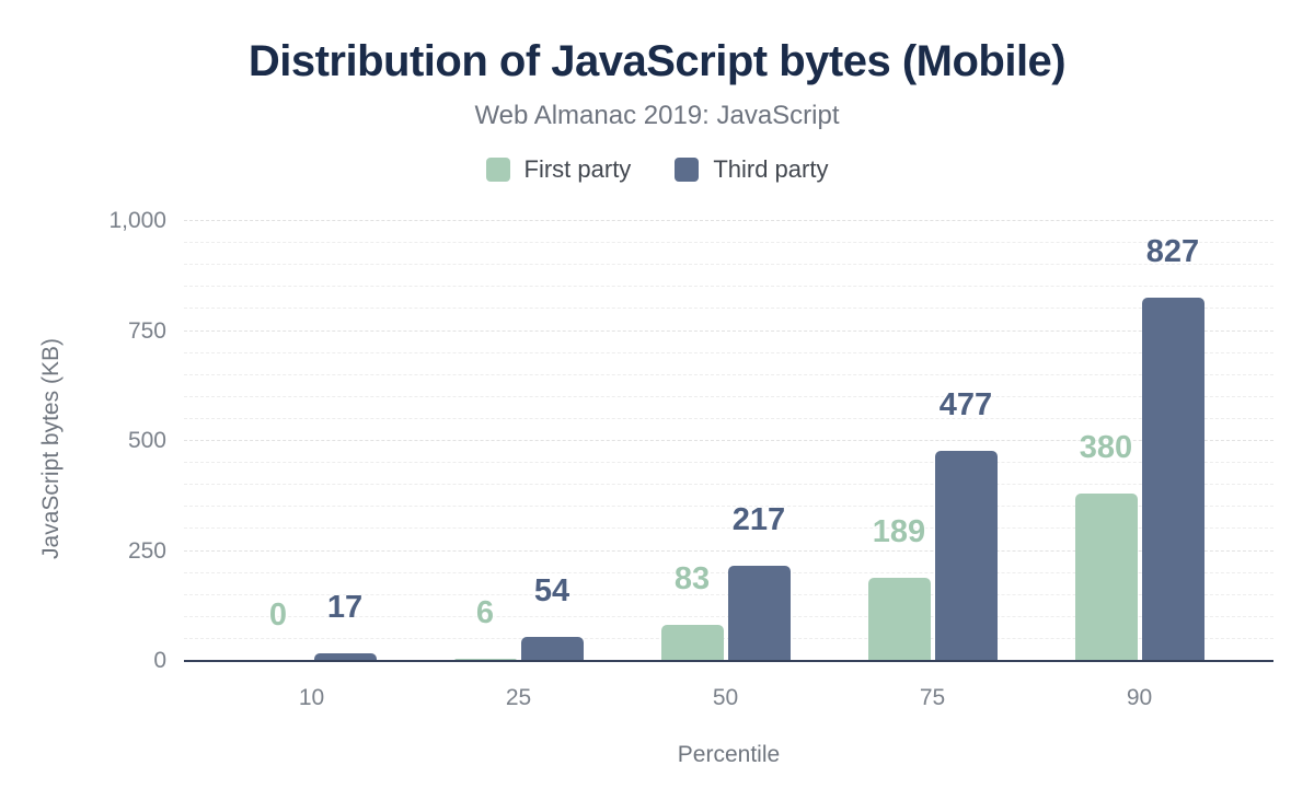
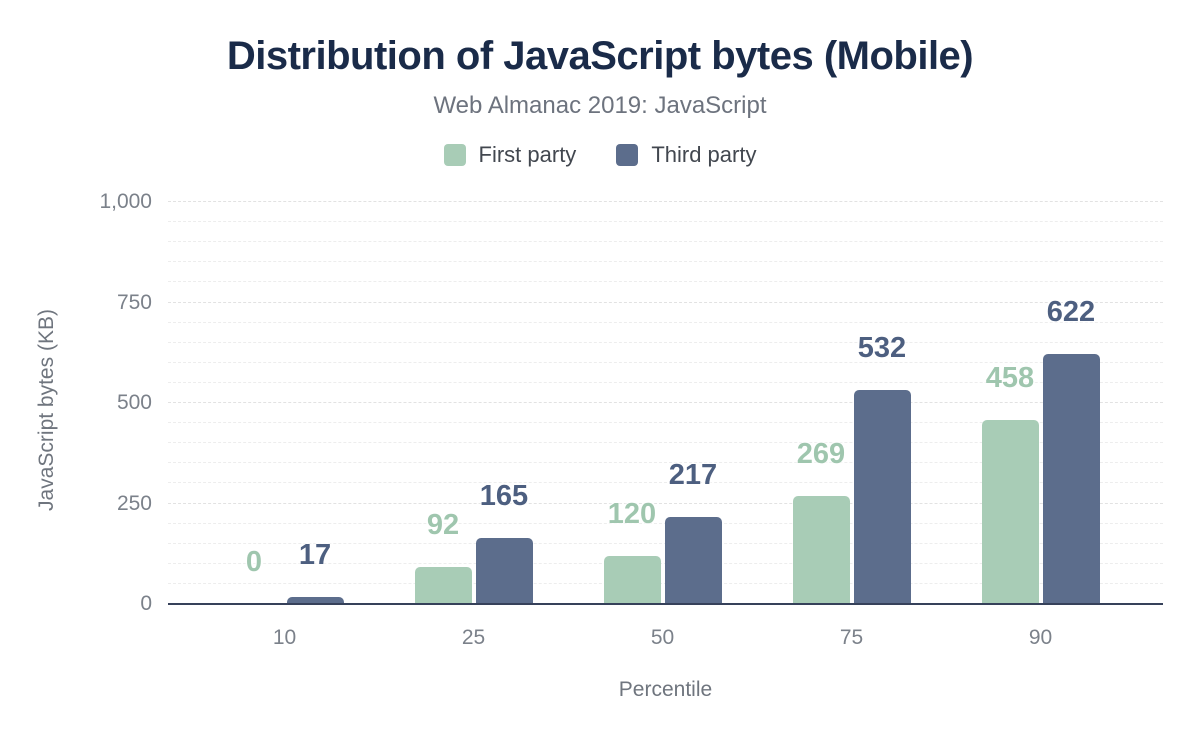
First party/25: 6 -> 92
Third party/25: 54 -> 165
First party/50: 83 -> 120
First party/75: 189 -> 269
Third party/75: 477 -> 532
First party/90: 380 -> 458
Third party/90: 827 -> 622
